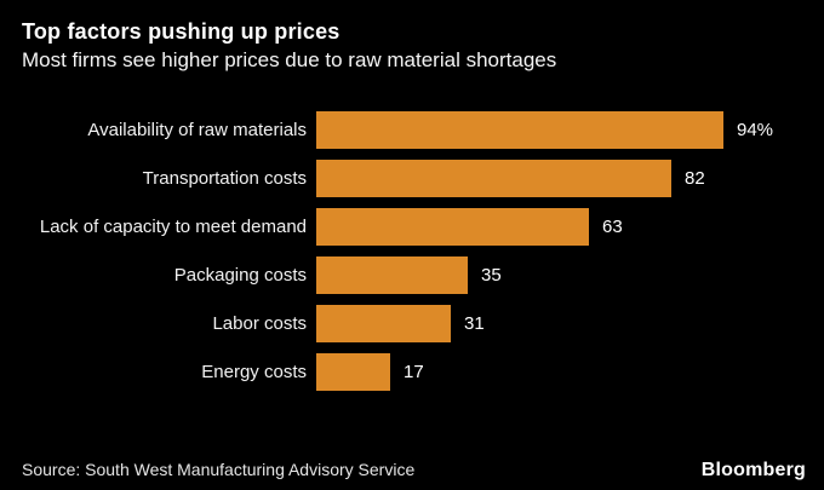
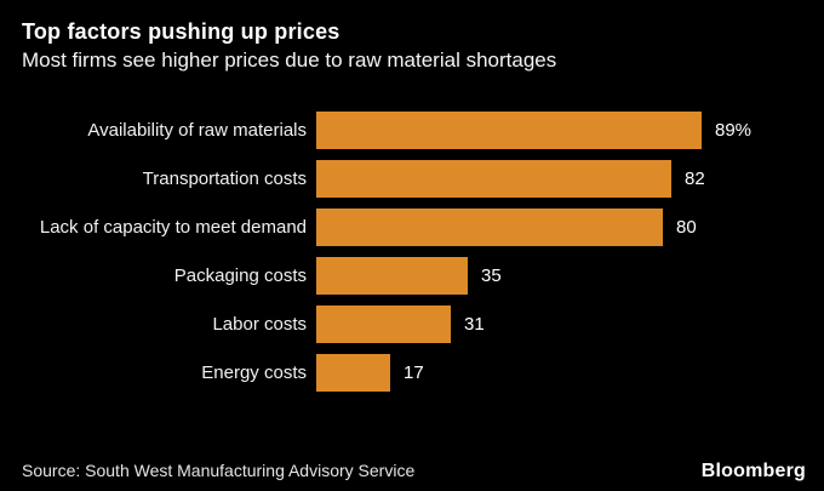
Availability of raw materials: 94% -> 89%
Lack of capacity to meet demand: 63 -> 80
